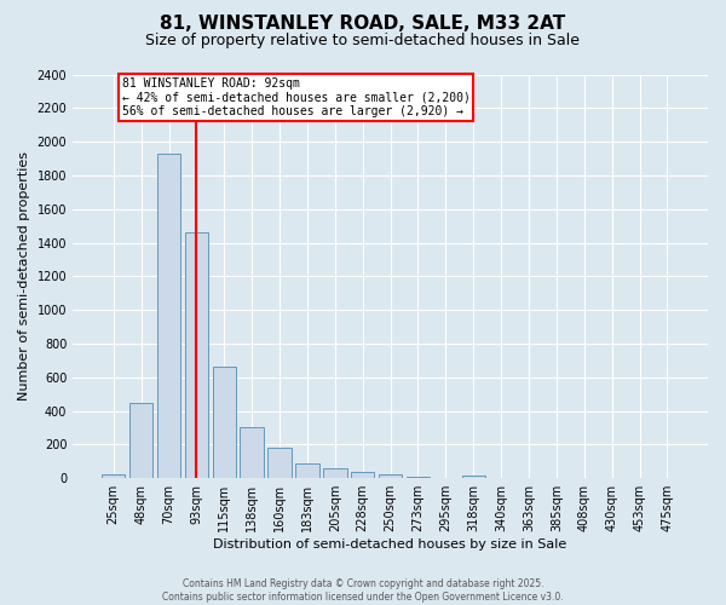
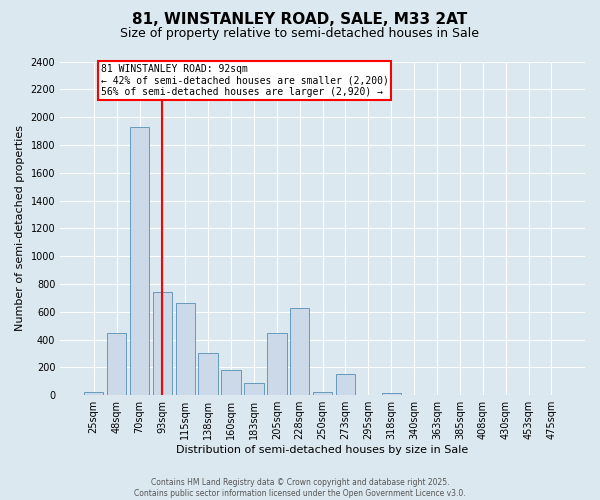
93sqm: 1460 -> 740
205sqm: 60 -> 450
228sqm: 40 -> 630
273sqm: 10 -> 150
